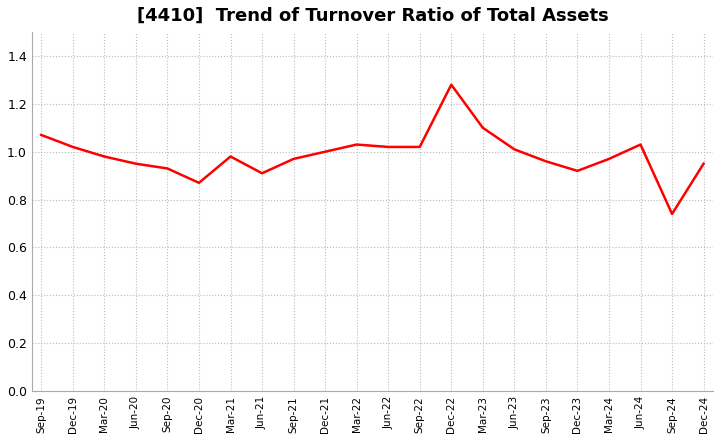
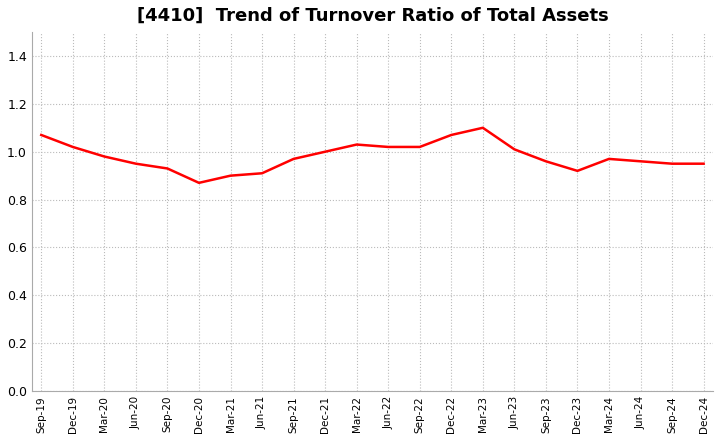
Mar-21: 0.98 -> 0.90
Dec-22: 1.28 -> 1.07
Jun-24: 1.03 -> 0.96
Sep-24: 0.74 -> 0.95
